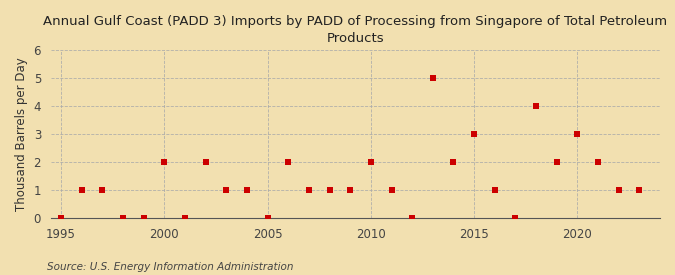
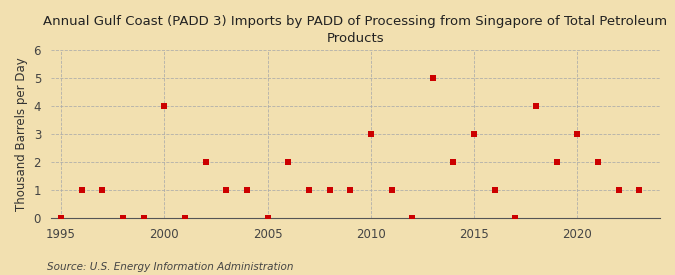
2000: 2 -> 4
2010: 2 -> 3
